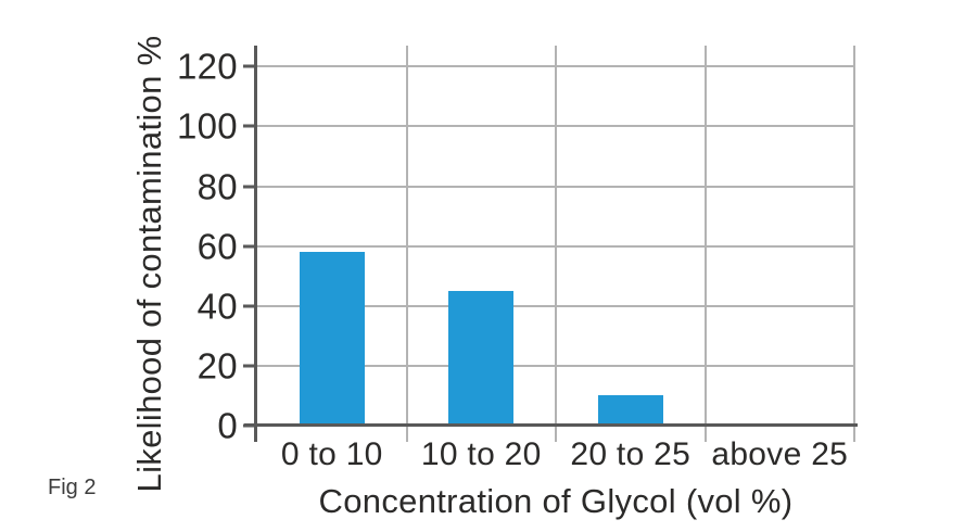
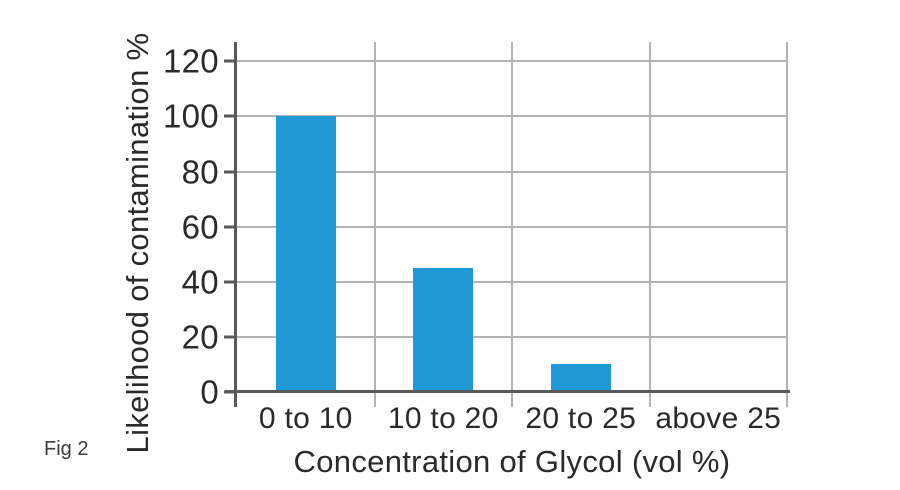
0 to 10: 58 -> 100
